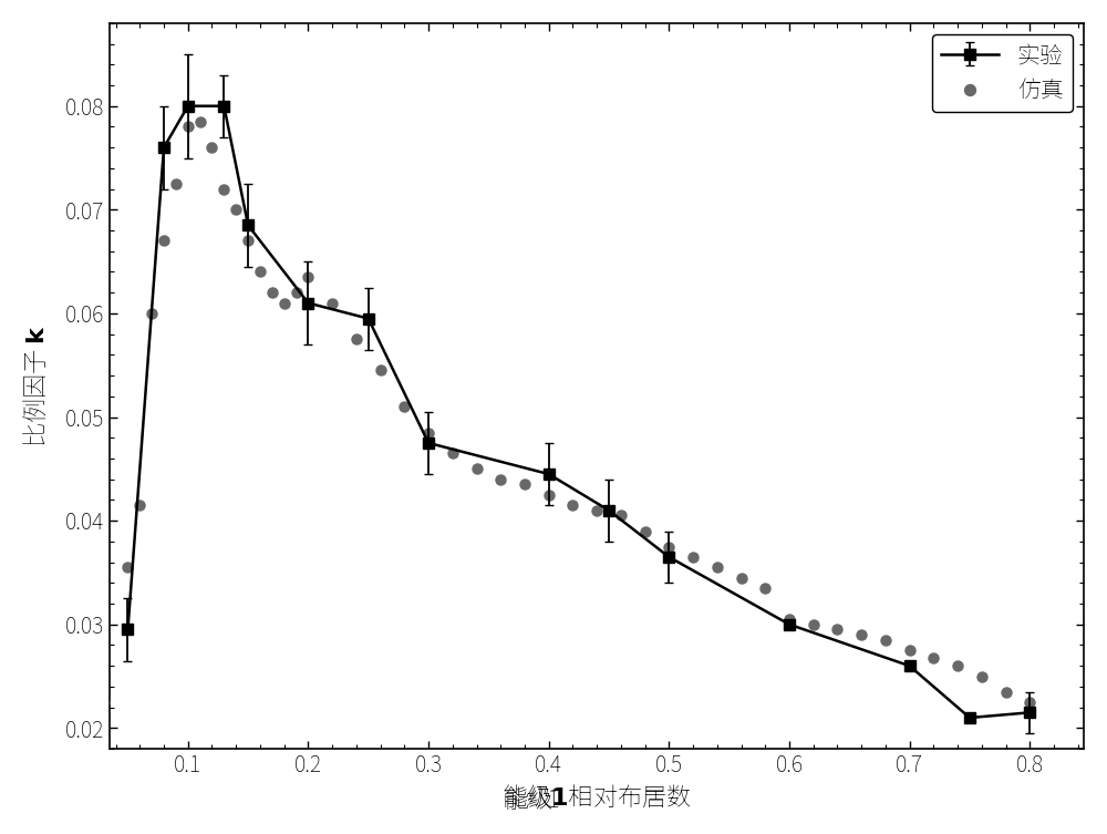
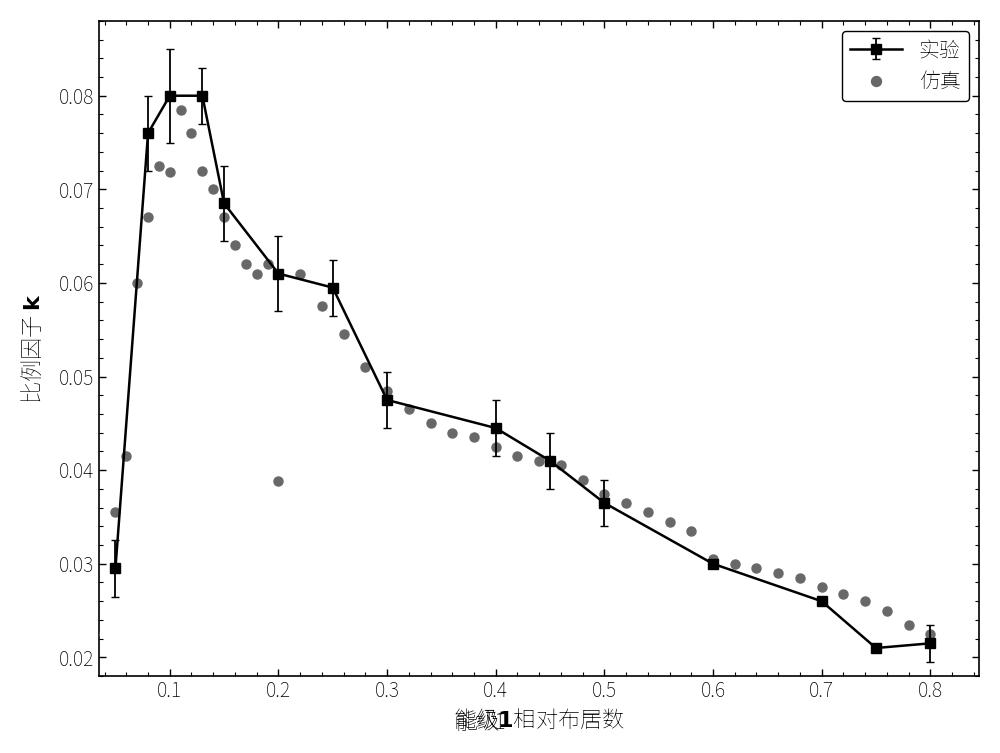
仿真/0.1: 0.0780 -> 0.0718
仿真/0.2: 0.0635 -> 0.0388
